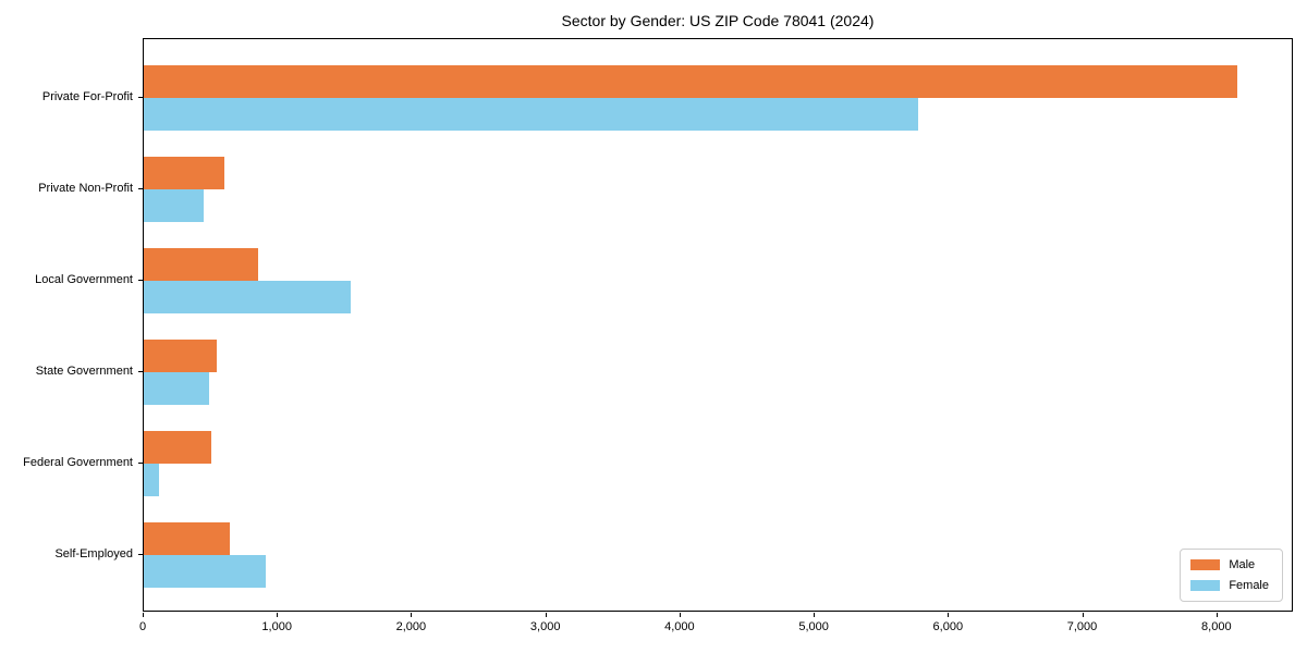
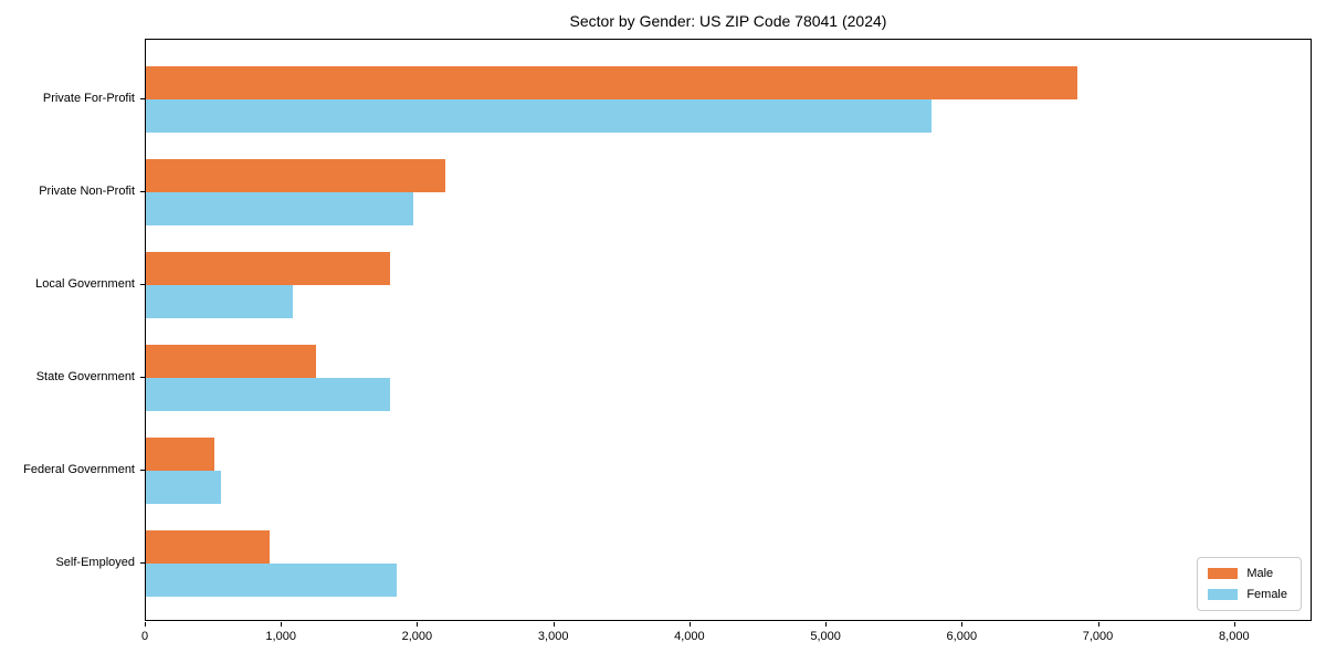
Male/Private For-Profit: 8150 -> 6840
Male/Private Non-Profit: 600 -> 2200
Female/Private Non-Profit: 450 -> 1960
Male/Local Government: 850 -> 1790
Female/Local Government: 1540 -> 1080
Male/State Government: 540 -> 1250
Female/State Government: 490 -> 1790
Female/Federal Government: 110 -> 550
Male/Self-Employed: 640 -> 910
Female/Self-Employed: 910 -> 1840
